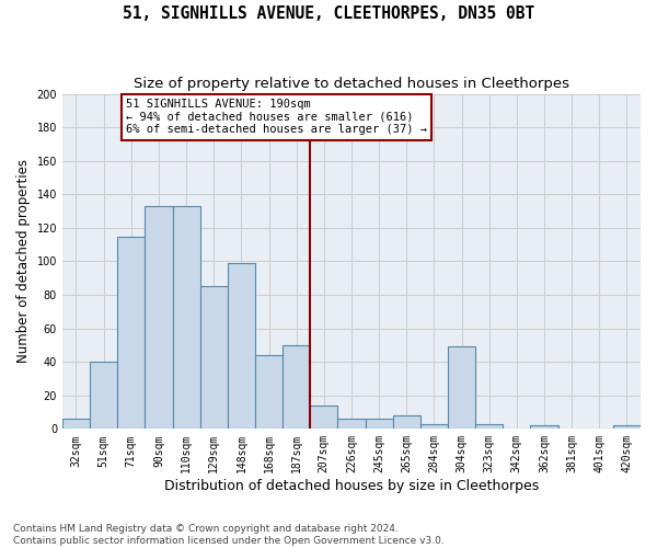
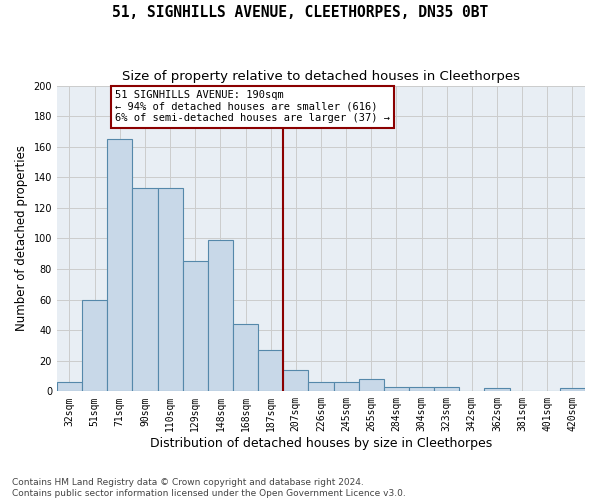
51sqm: 40 -> 60
71sqm: 115 -> 165
187sqm: 50 -> 27
304sqm: 49 -> 3
